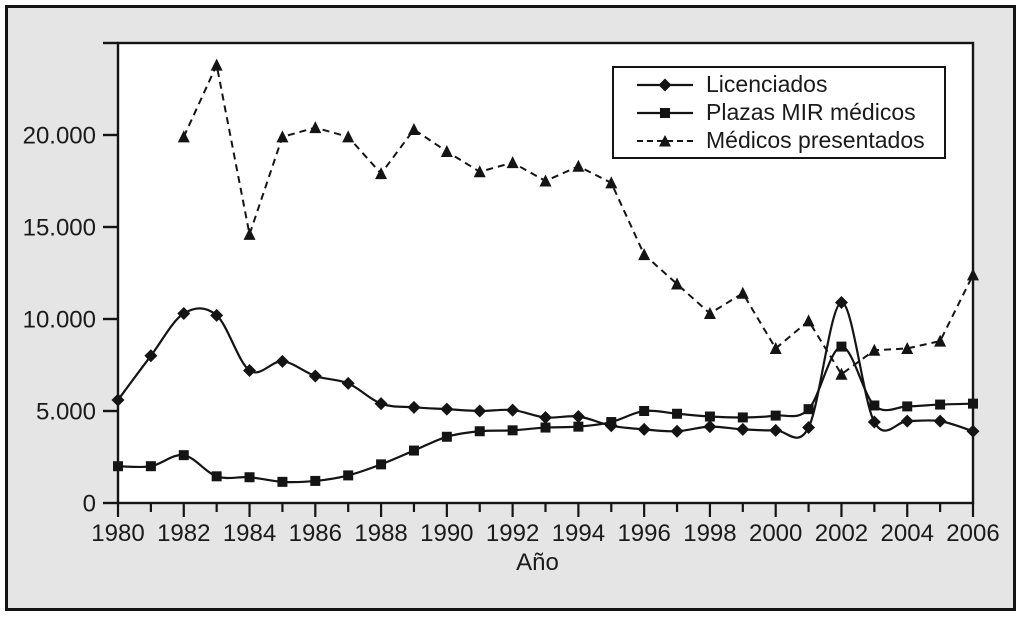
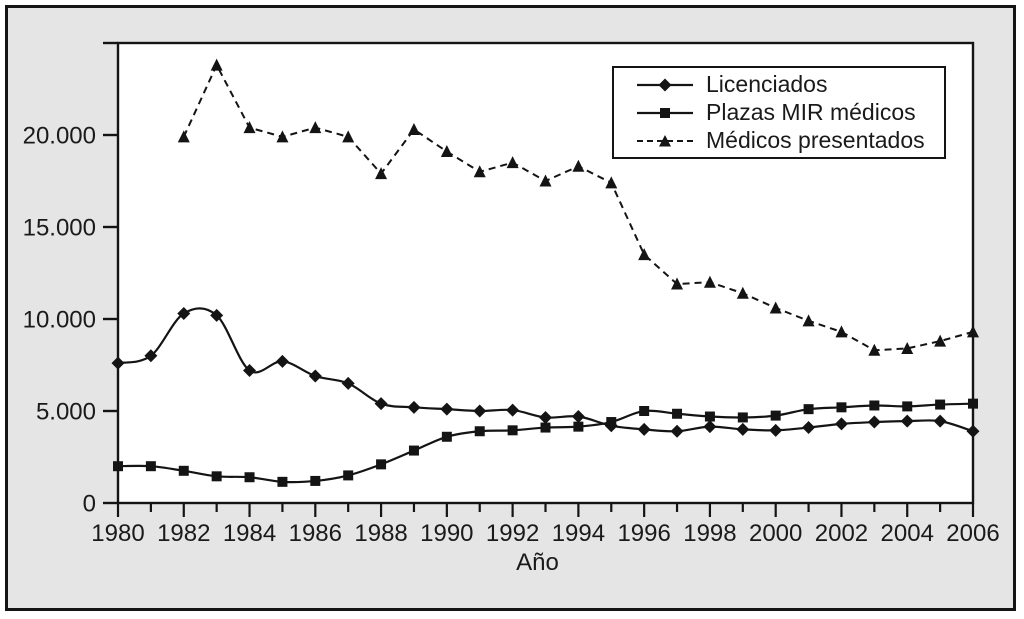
Licenciados/1980: 5600 -> 7600
Plazas MIR médicos/1982: 2600 -> 1800
Médicos presentados/1984: 14600 -> 20400
Médicos presentados/1998: 10300 -> 12000
Médicos presentados/2000: 8400 -> 10600
Licenciados/2002: 10900 -> 4300
Plazas MIR médicos/2002: 8500 -> 5200
Médicos presentados/2002: 7000 -> 9300
Médicos presentados/2006: 12400 -> 9300
